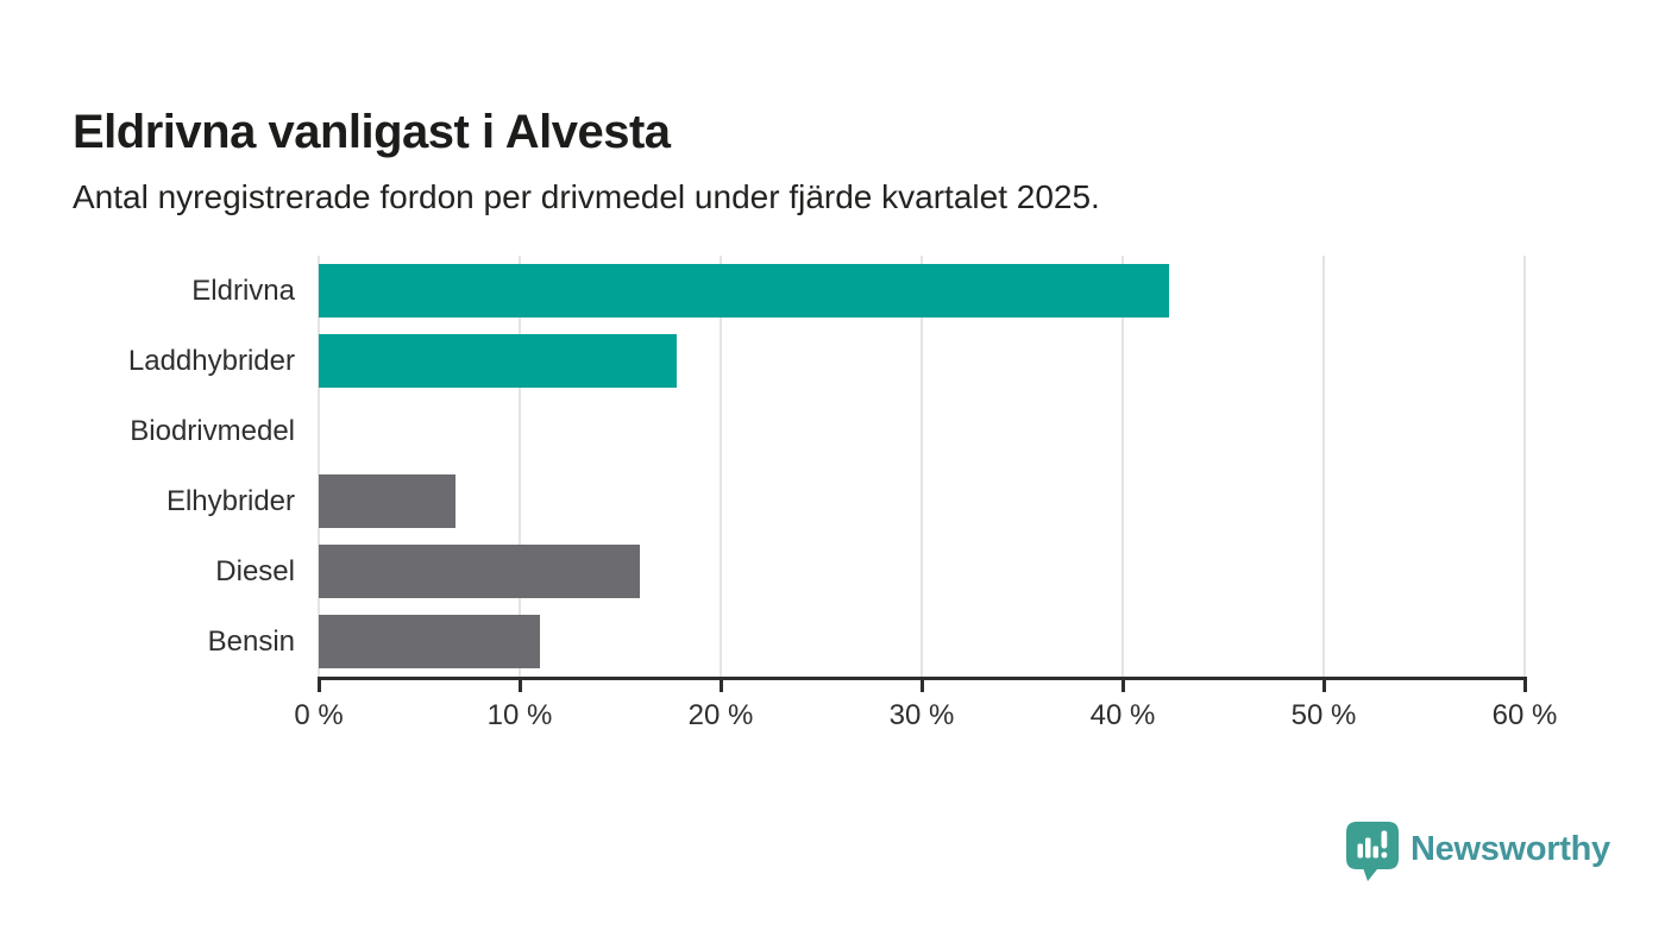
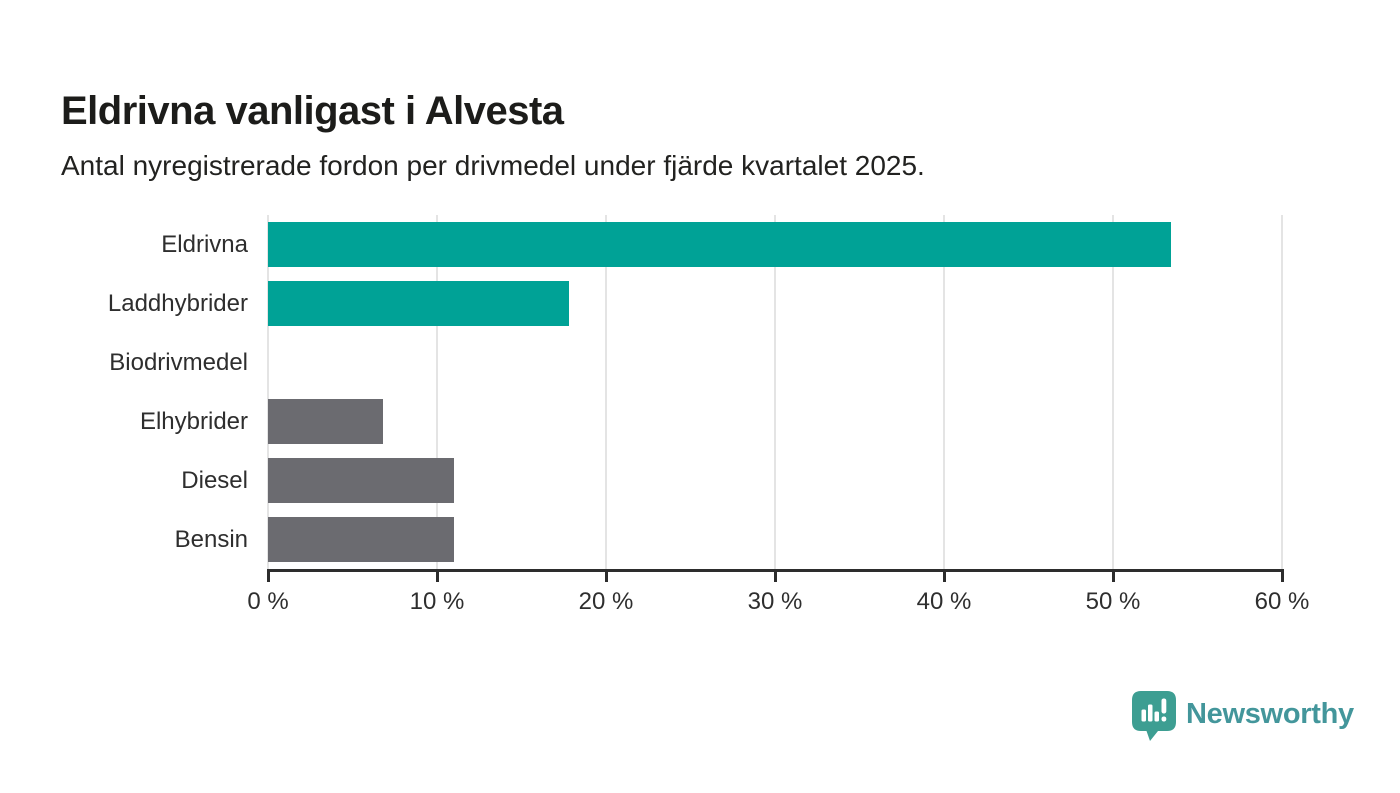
Eldrivna: 42.3% -> 53.4%
Diesel: 16.0% -> 11.0%
